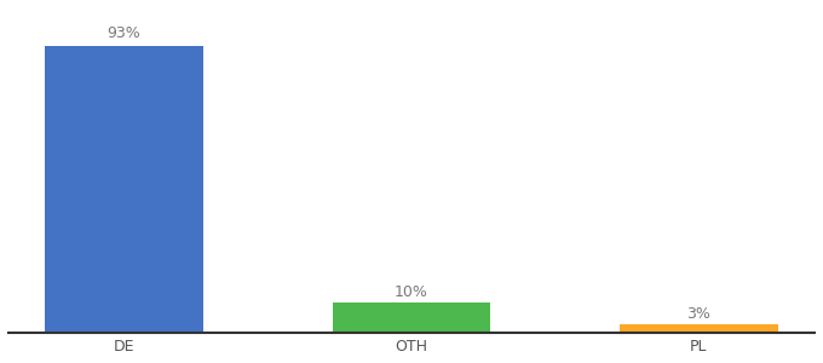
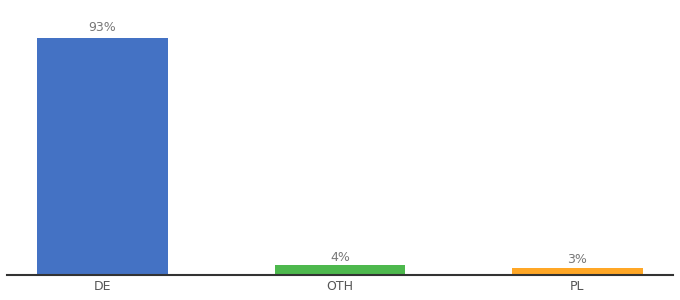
OTH: 10% -> 4%
